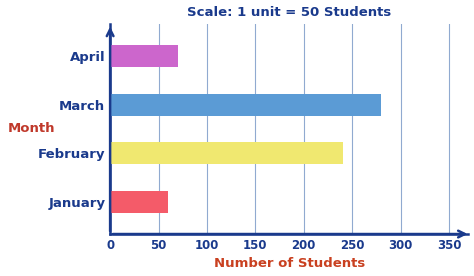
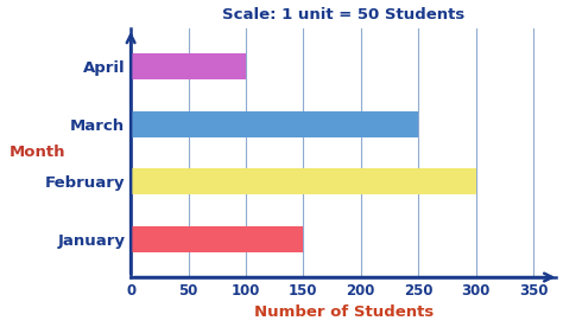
April: 70 -> 100
March: 280 -> 250
February: 240 -> 300
January: 60 -> 150
